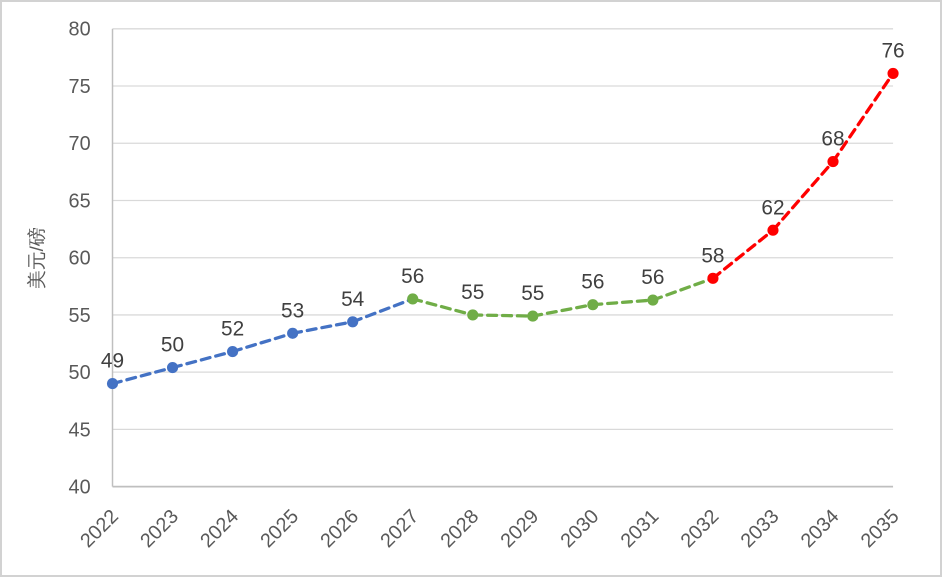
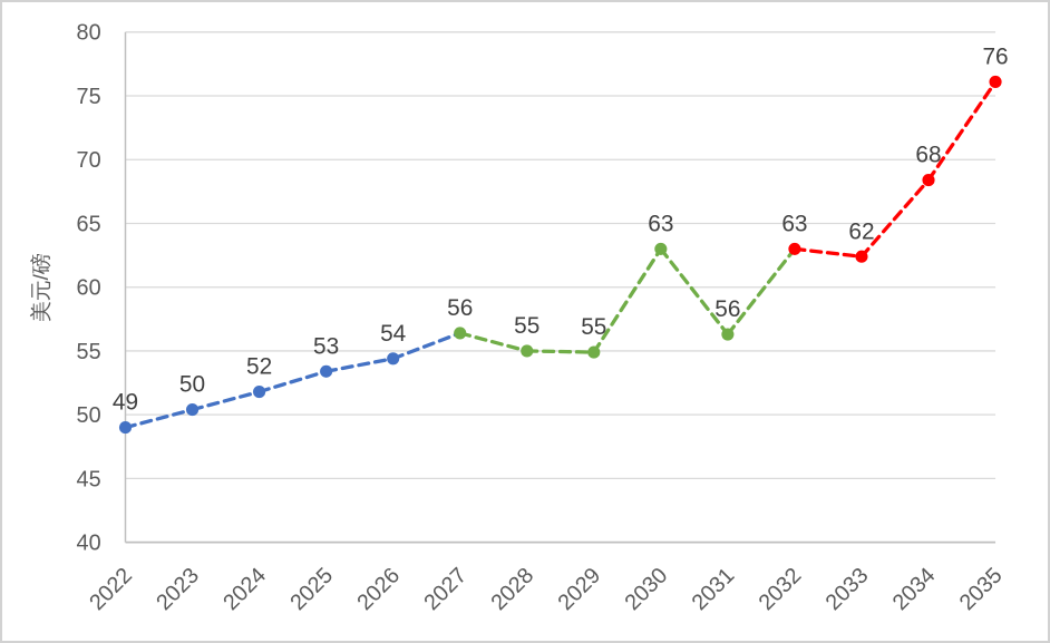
2030: 56 -> 63
2032: 58 -> 63
